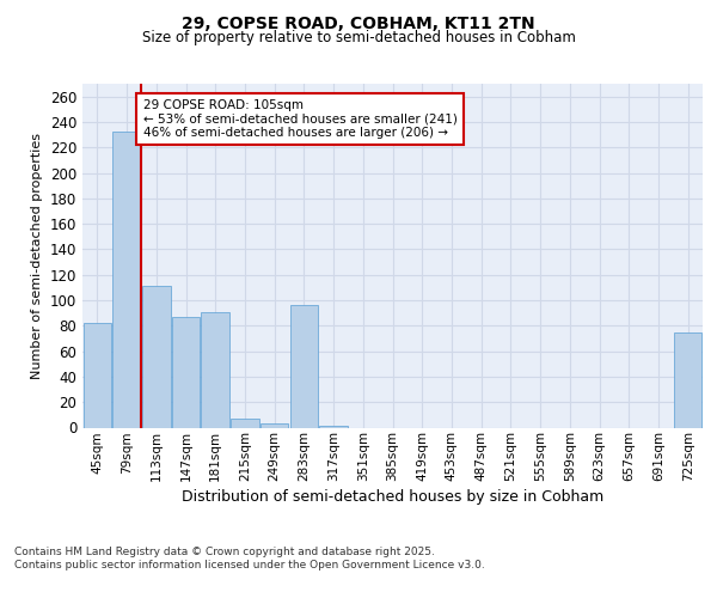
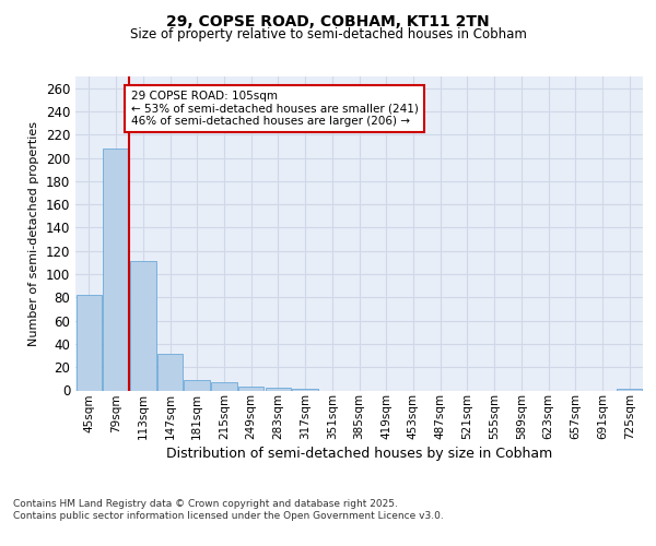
79sqm: 232 -> 208
147sqm: 87 -> 31
181sqm: 91 -> 9
283sqm: 96 -> 2
725sqm: 75 -> 1
